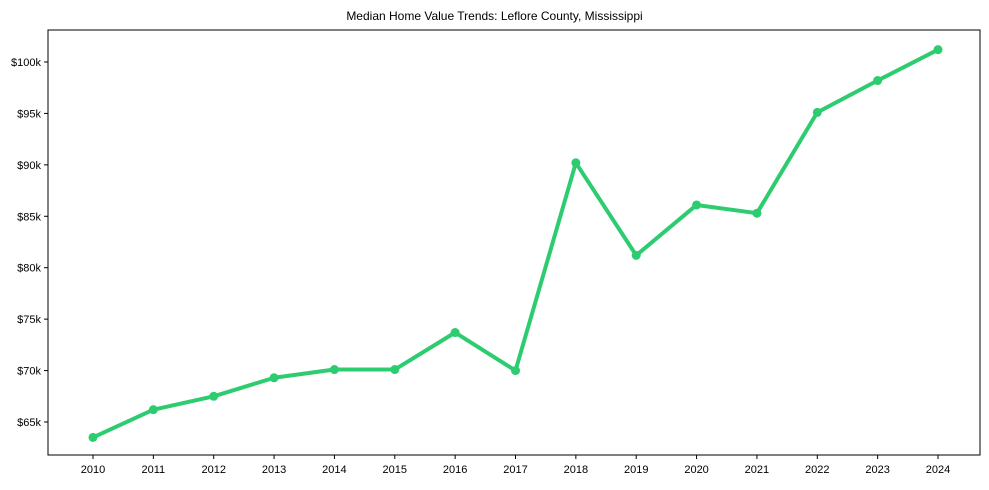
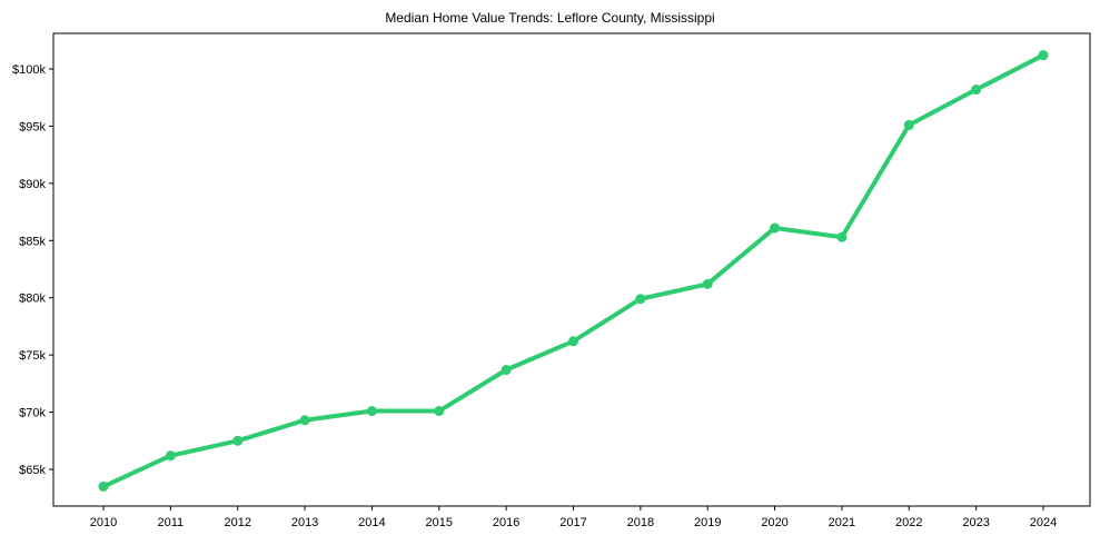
2017: $70.0k -> $76.2k
2018: $90.2k -> $79.9k
